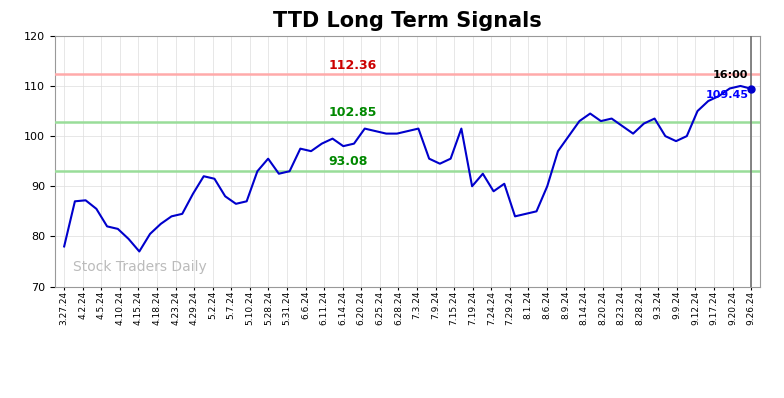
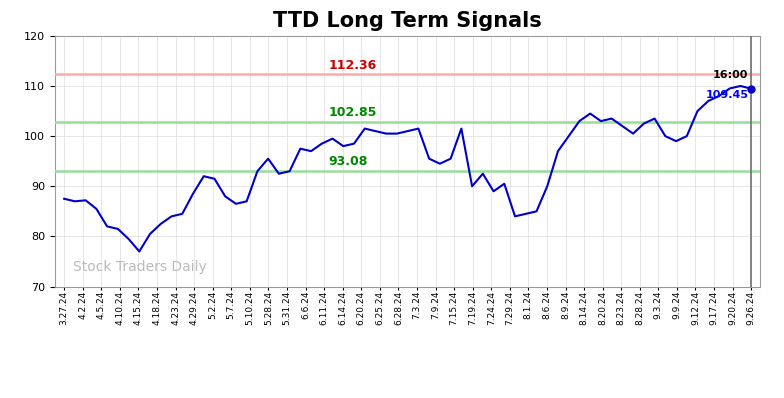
3.27.24: 78.0 -> 87.5
